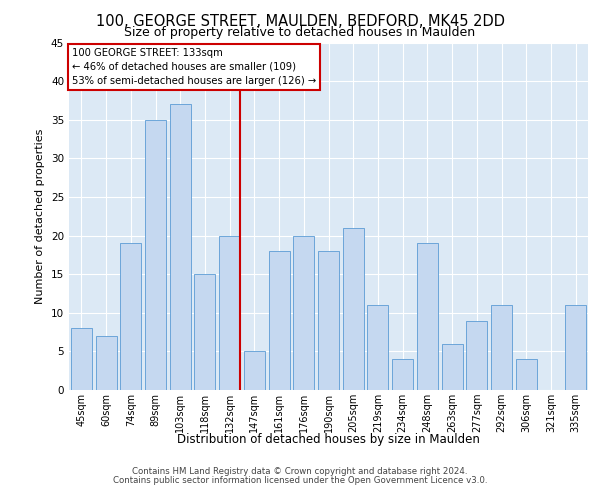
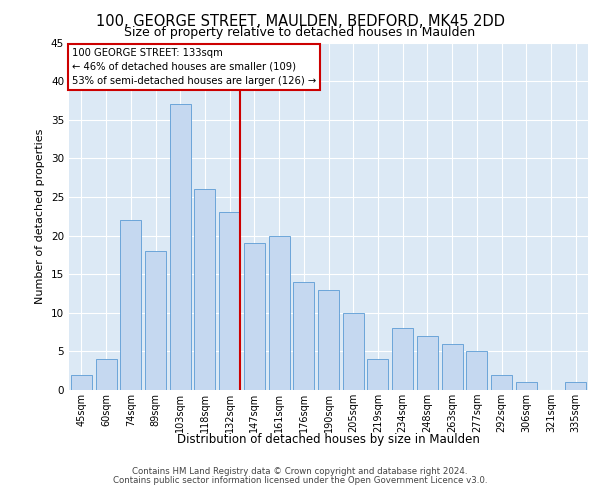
45sqm: 8 -> 2
60sqm: 7 -> 4
74sqm: 19 -> 22
89sqm: 35 -> 18
118sqm: 15 -> 26
132sqm: 20 -> 23
147sqm: 5 -> 19
161sqm: 18 -> 20
176sqm: 20 -> 14
190sqm: 18 -> 13
205sqm: 21 -> 10
219sqm: 11 -> 4
234sqm: 4 -> 8
248sqm: 19 -> 7
277sqm: 9 -> 5
292sqm: 11 -> 2
306sqm: 4 -> 1
335sqm: 11 -> 1
